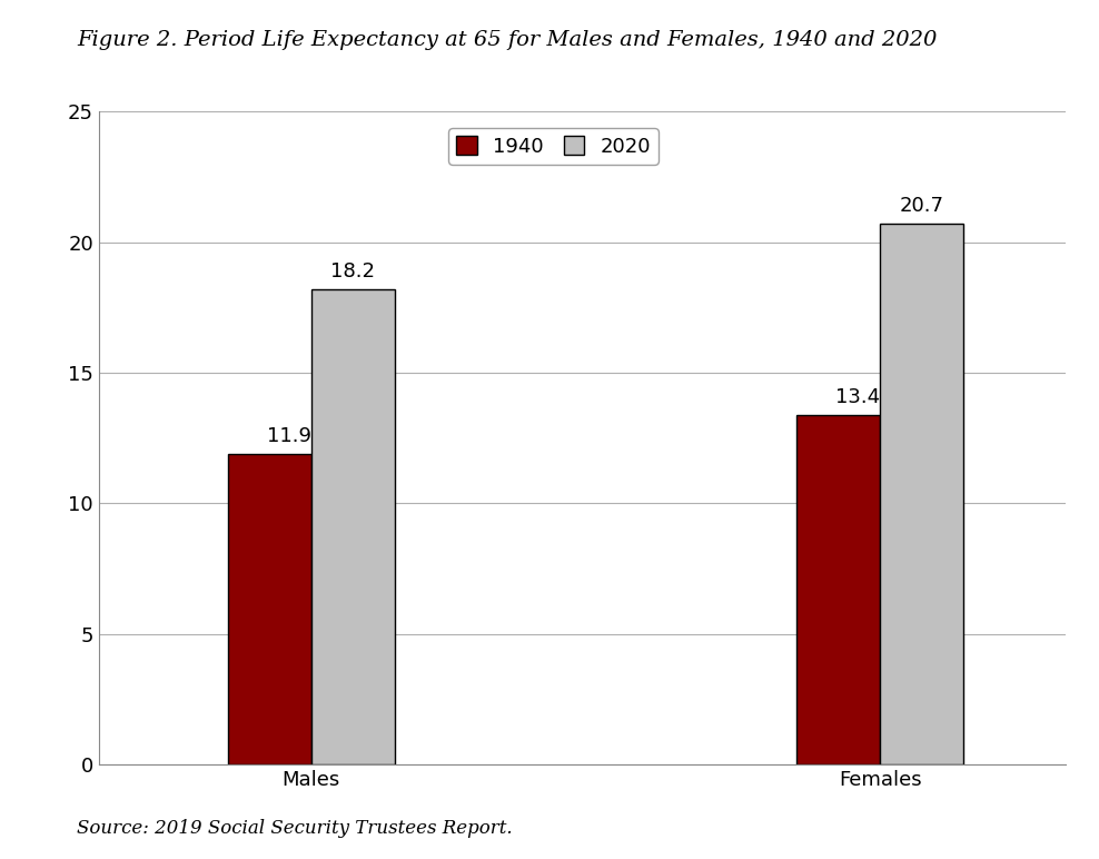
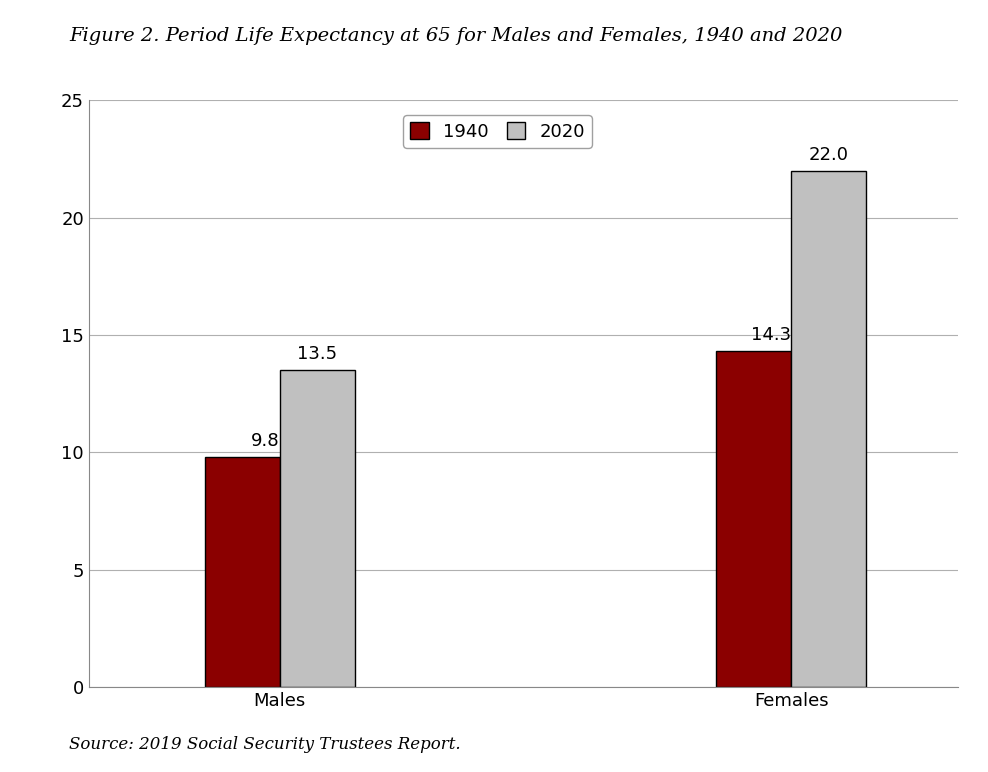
1940/Males: 11.9 -> 9.8
2020/Males: 18.2 -> 13.5
1940/Females: 13.4 -> 14.3
2020/Females: 20.7 -> 22.0
